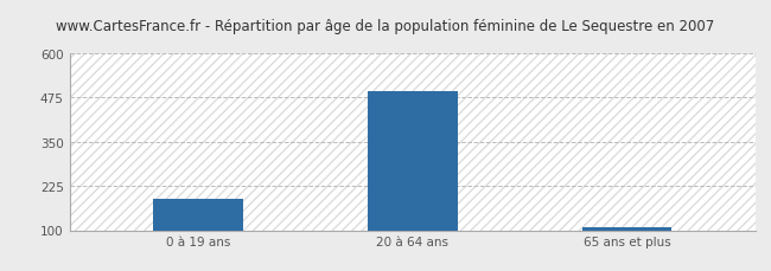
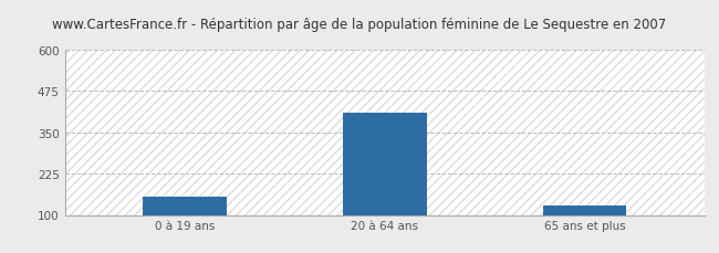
0 à 19 ans: 190 -> 155
20 à 64 ans: 493 -> 410
65 ans et plus: 108 -> 130
